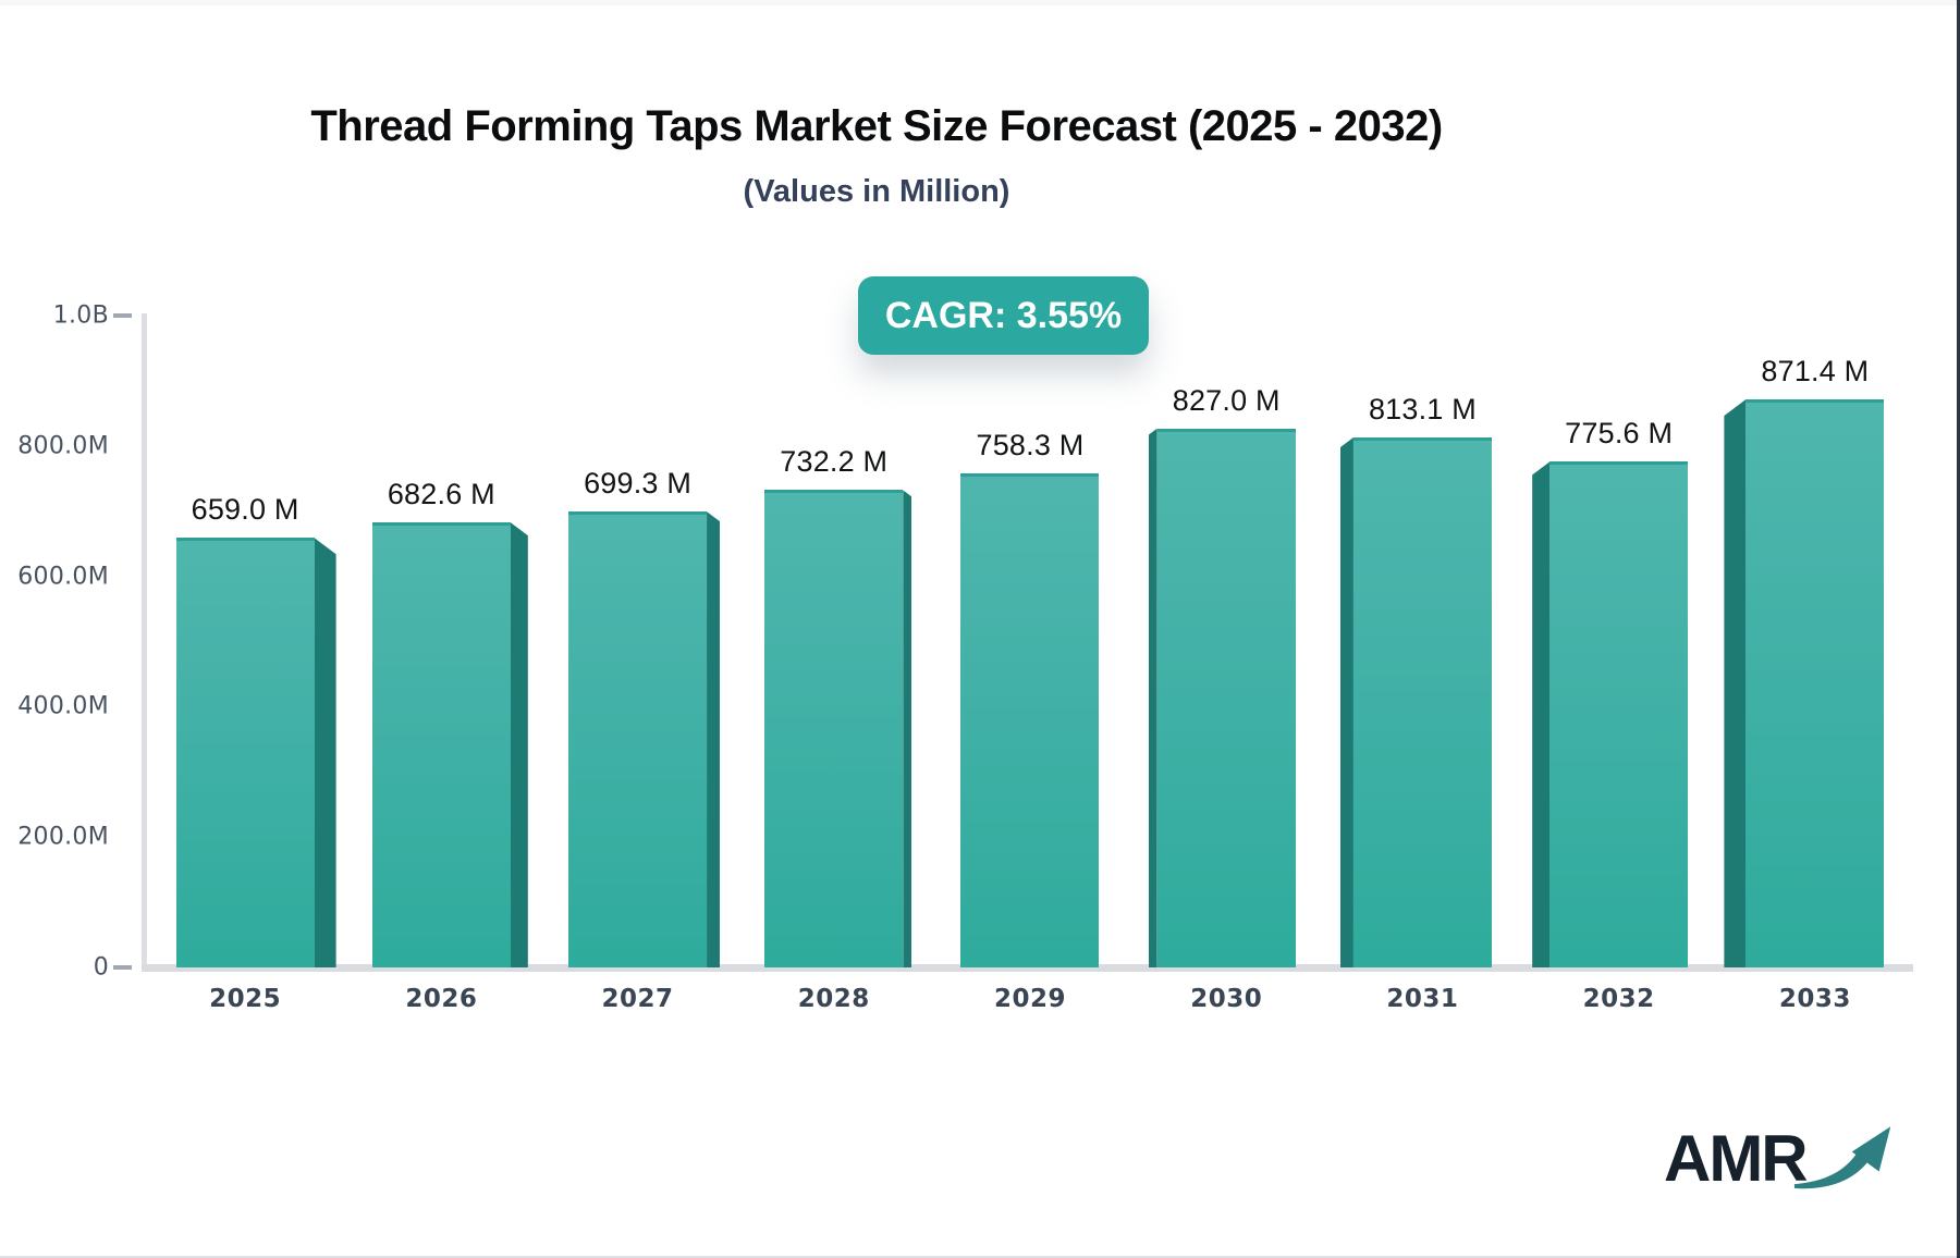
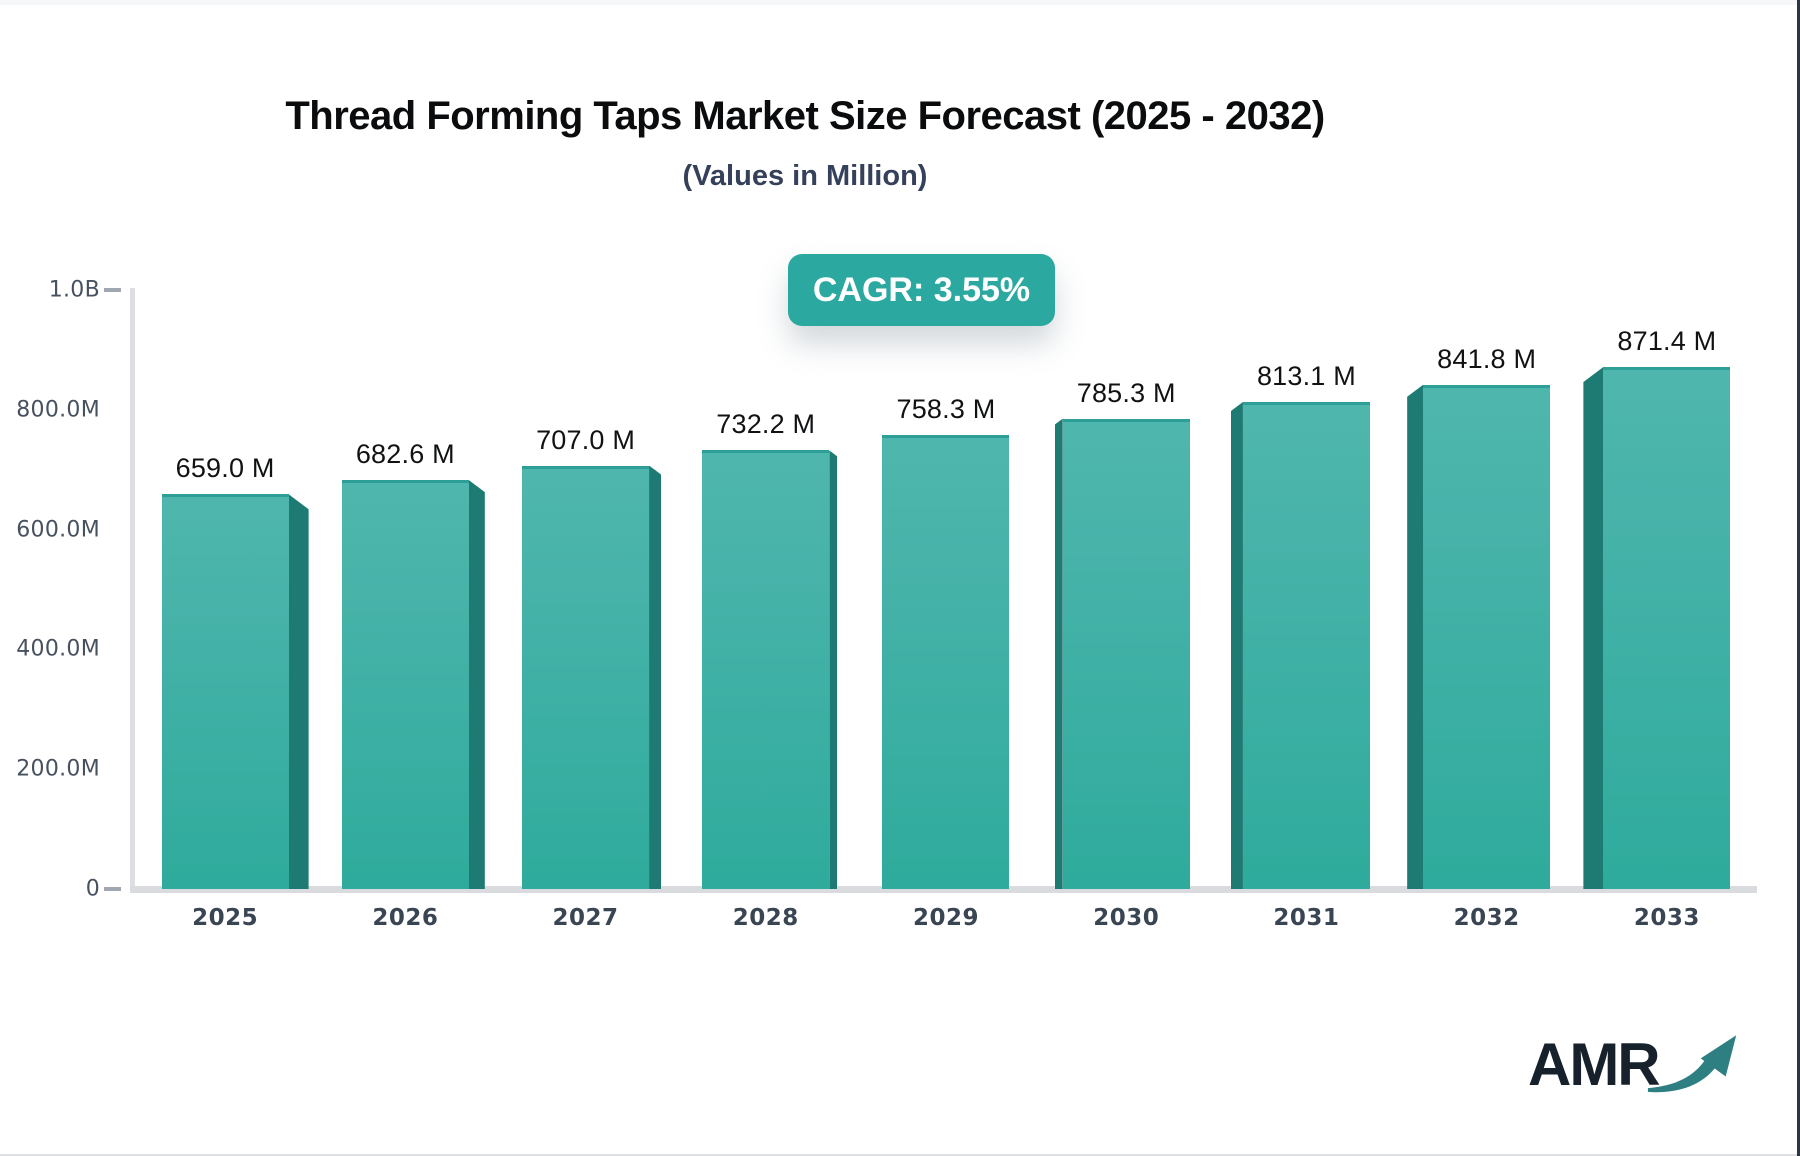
2027: 699.3 -> 707.0
2030: 827.0 -> 785.3
2032: 775.6 -> 841.8
